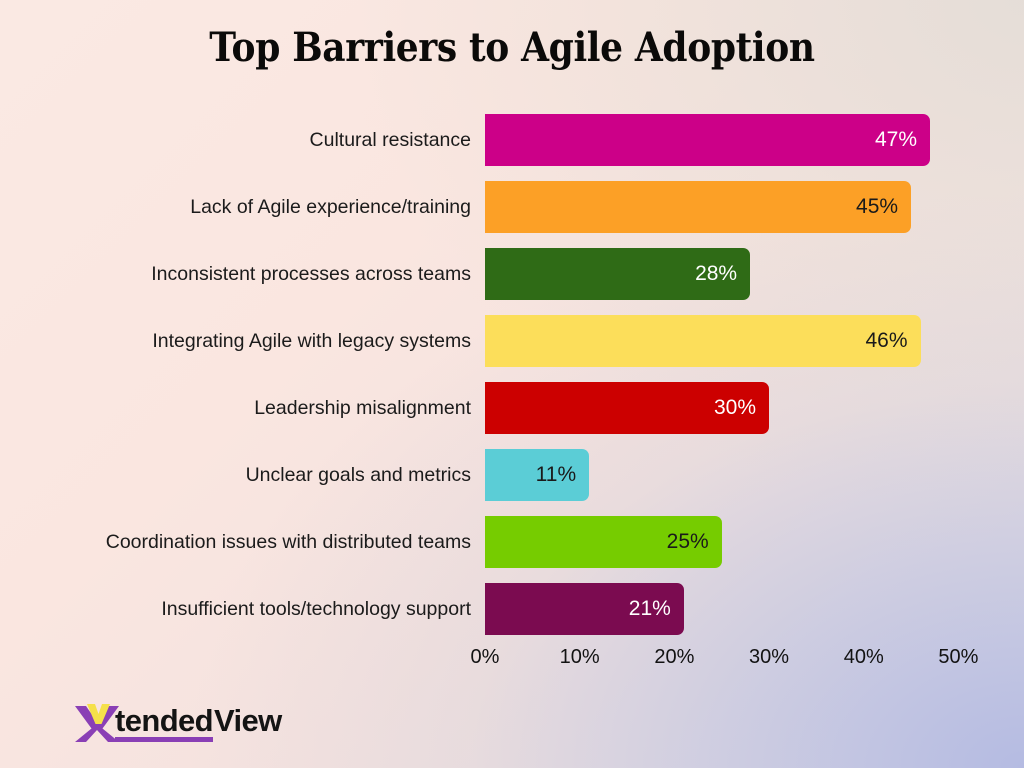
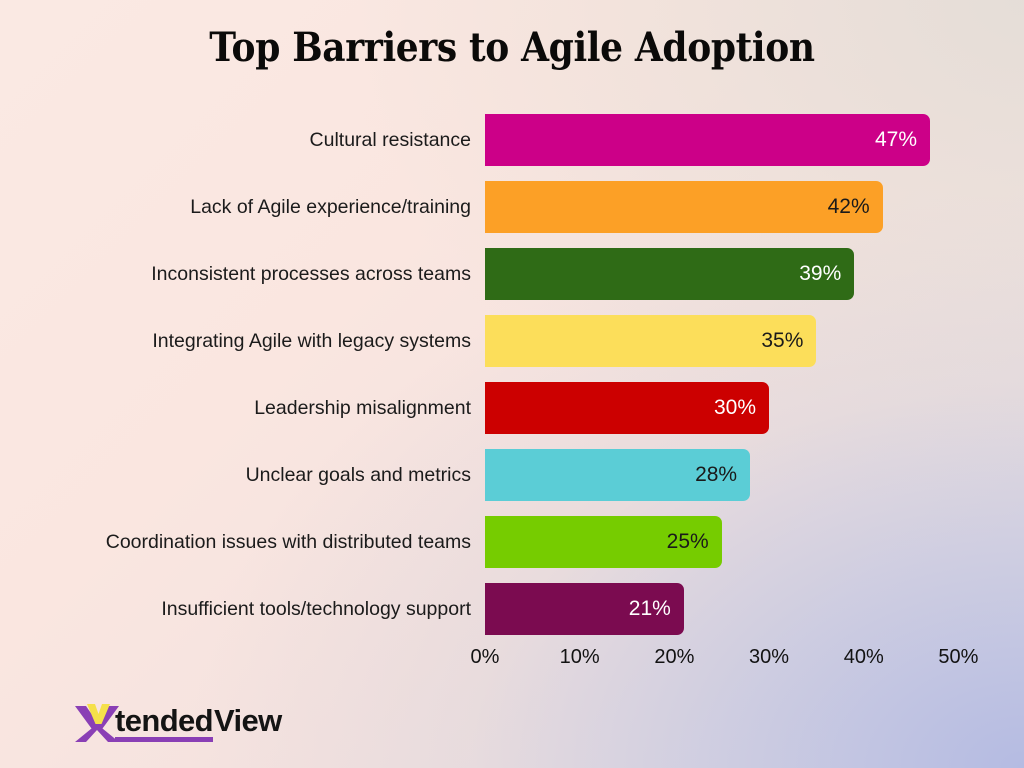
Lack of Agile experience/training: 45% -> 42%
Inconsistent processes across teams: 28% -> 39%
Integrating Agile with legacy systems: 46% -> 35%
Unclear goals and metrics: 11% -> 28%
